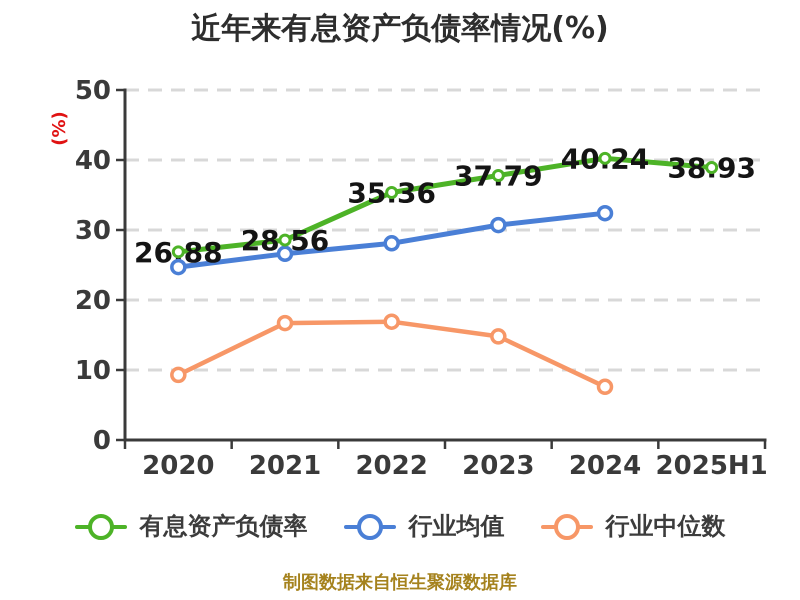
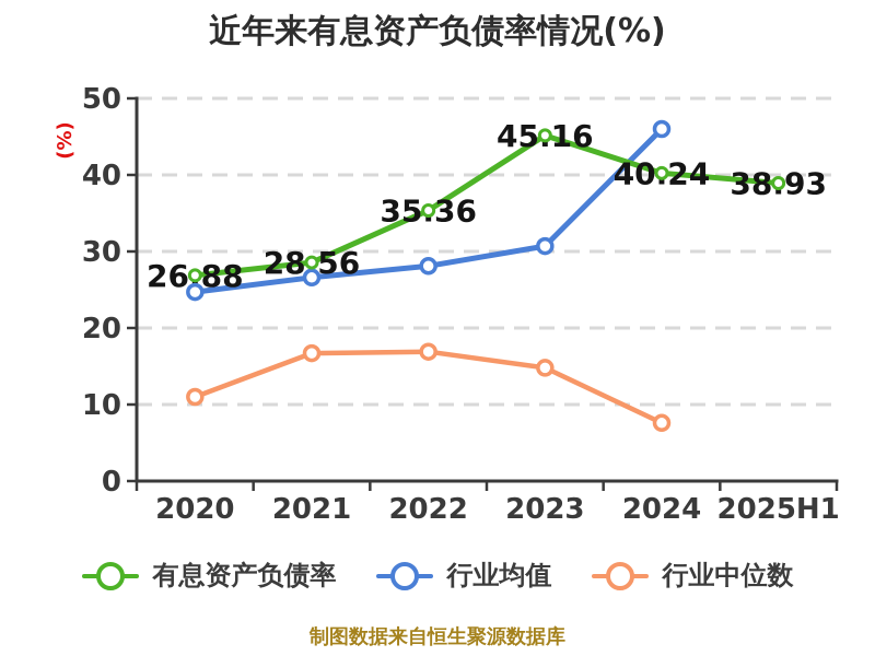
行业中位数/2020: 9 -> 11
有息资产负债率/2023: 37.79 -> 45.16
行业均值/2024: 32 -> 46
